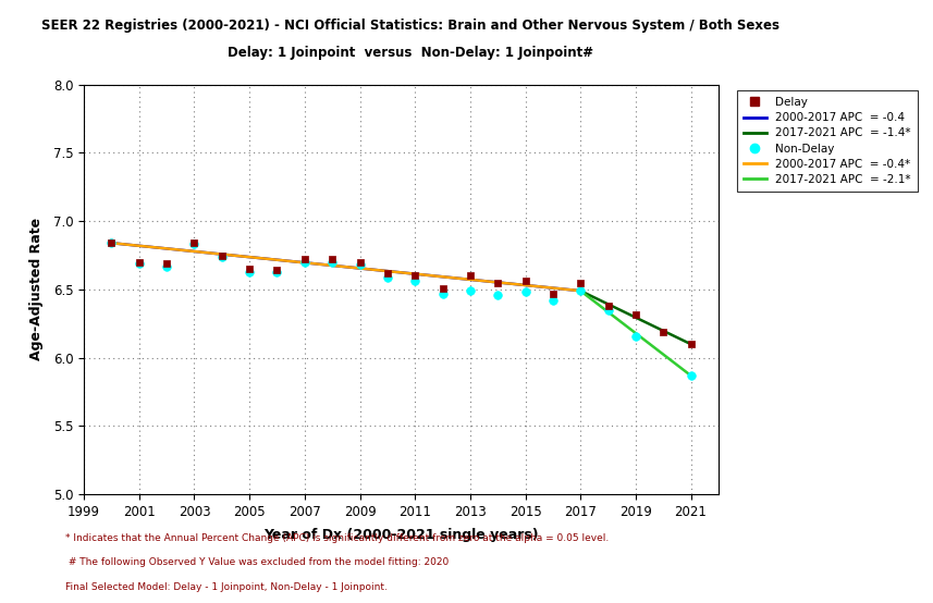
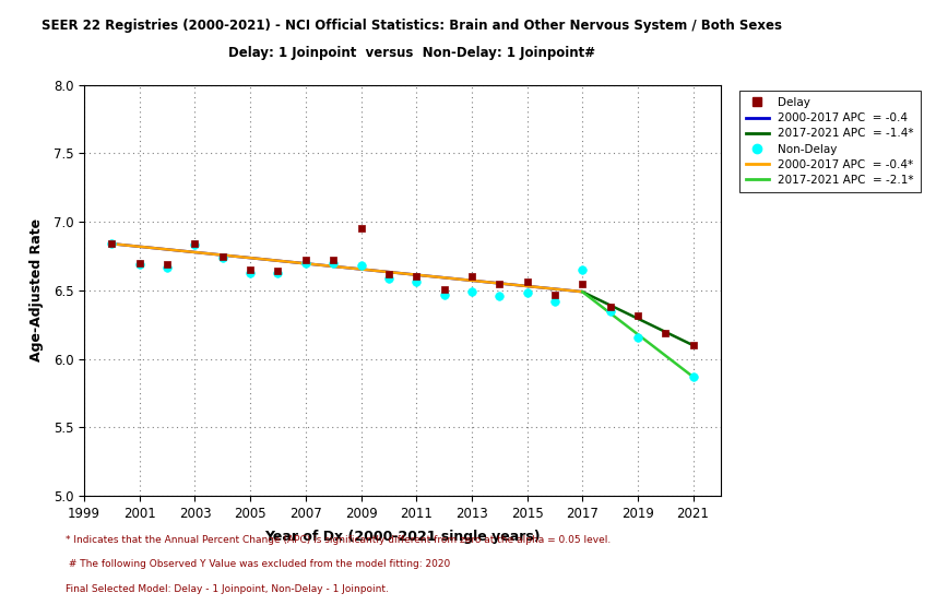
Delay/2009: 6.70 -> 6.95
Non-Delay/2017: 6.49 -> 6.65
